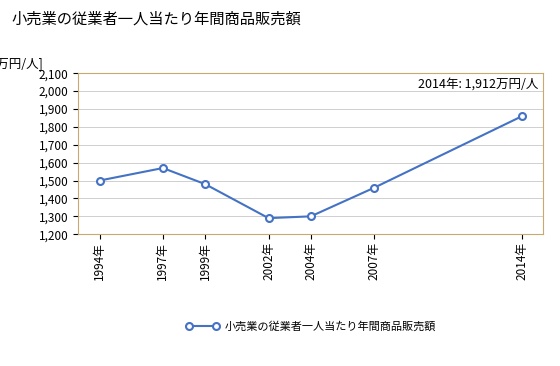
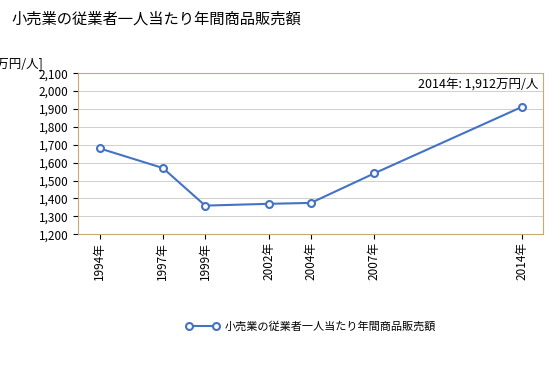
1994年: 1,500 -> 1,680
1999年: 1,480 -> 1,360
2002年: 1,290 -> 1,370
2004年: 1,300 -> 1,380
2007年: 1,460 -> 1,540
2014年: 1,860 -> 1,910
